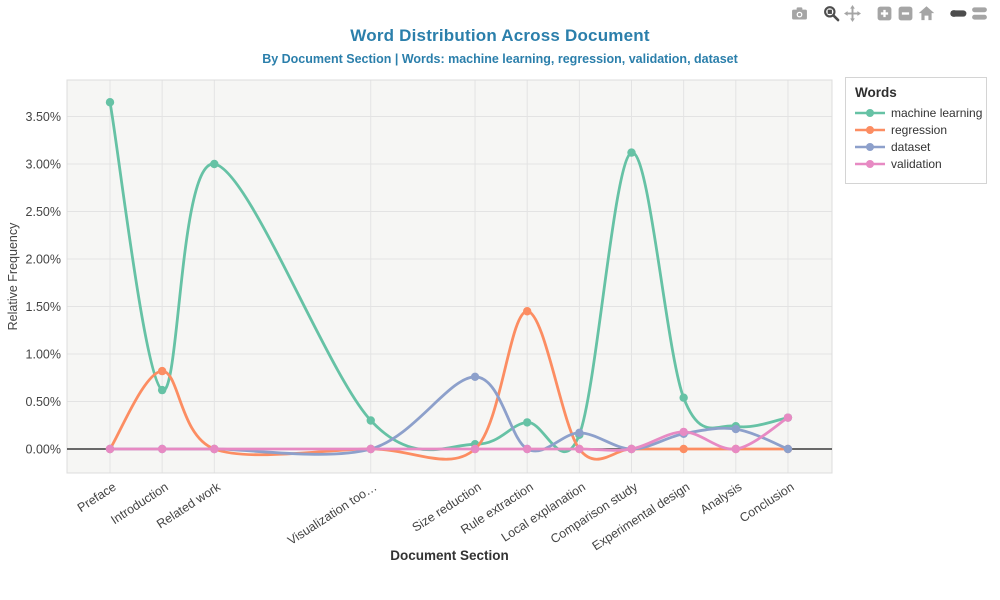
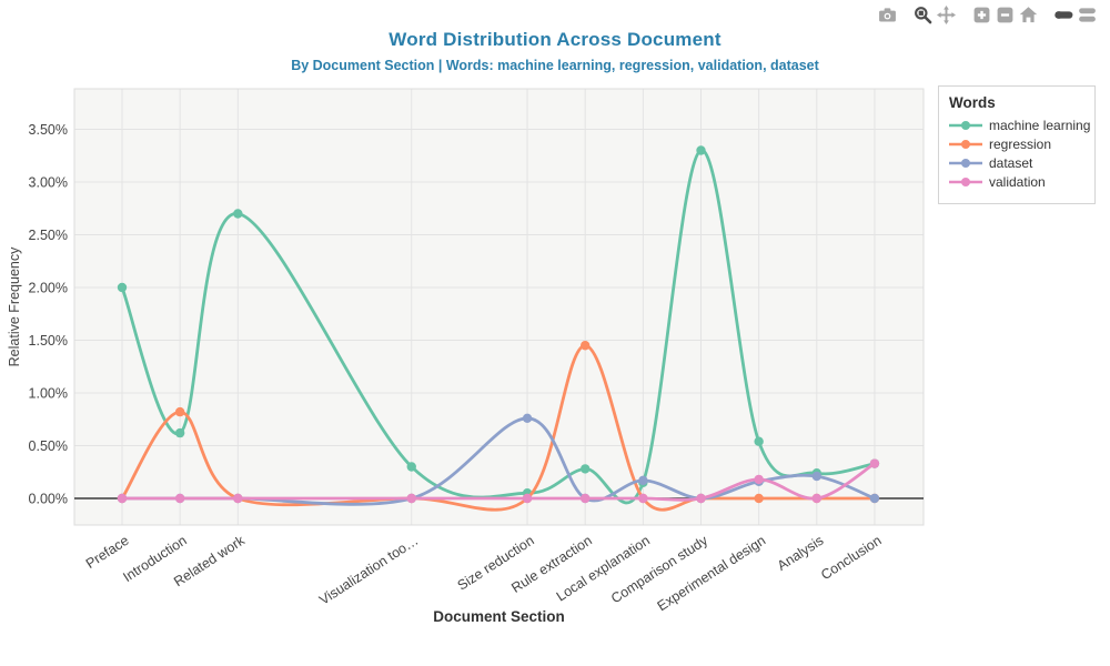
machine learning/Preface: 3.6% -> 2.0%
machine learning/Related work: 3.0% -> 2.7%
machine learning/Comparison study: 3.1% -> 3.3%
